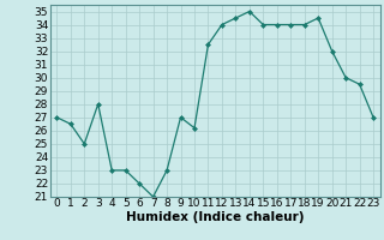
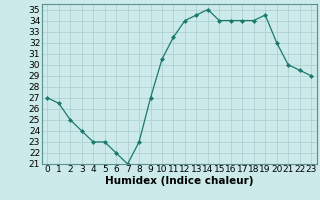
3: 28.0 -> 24.0
10: 26.2 -> 30.5
23: 27.0 -> 29.0
